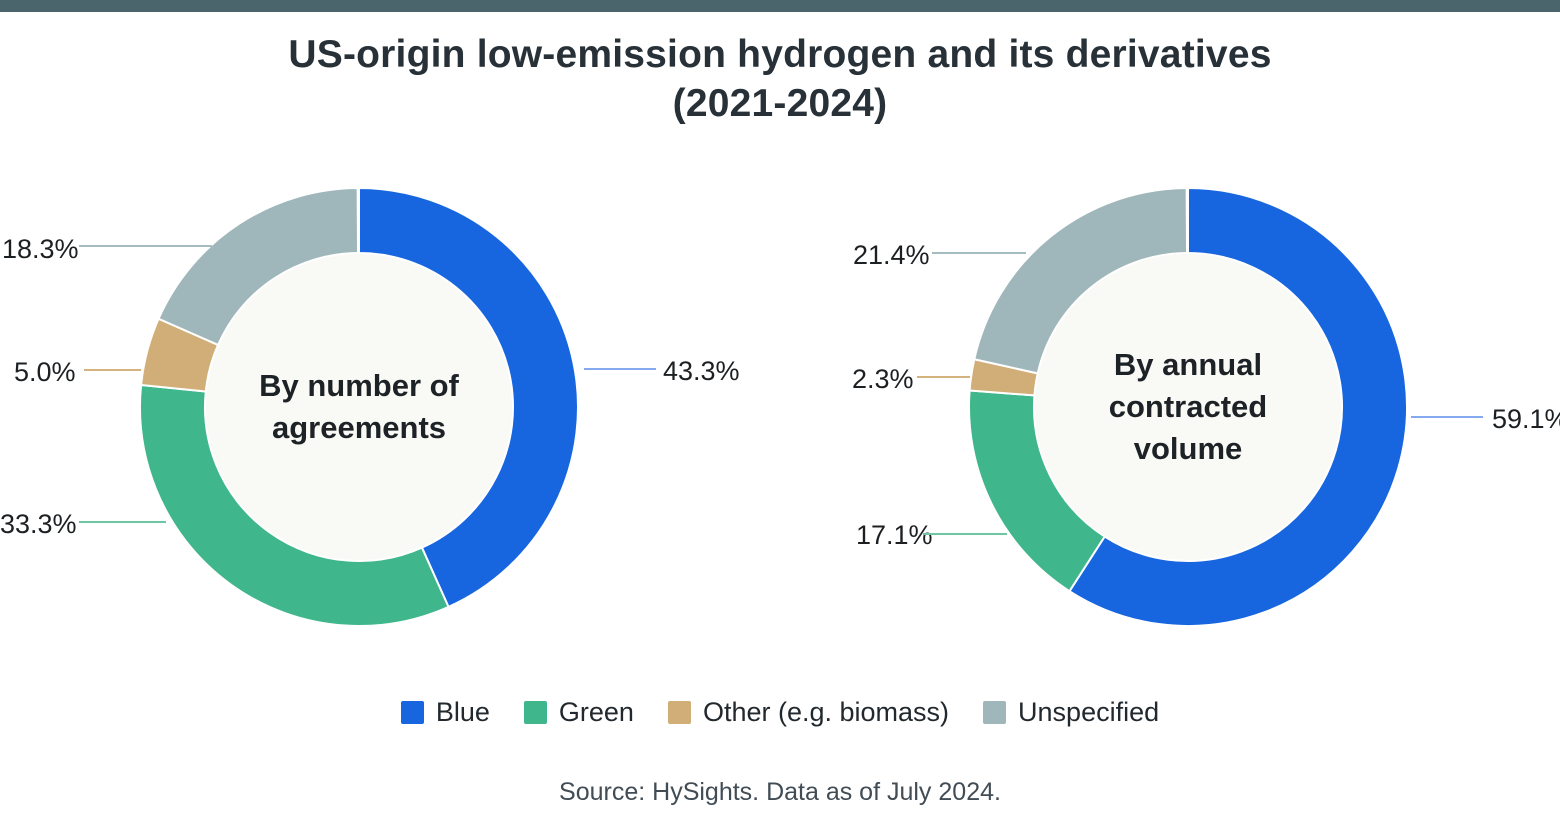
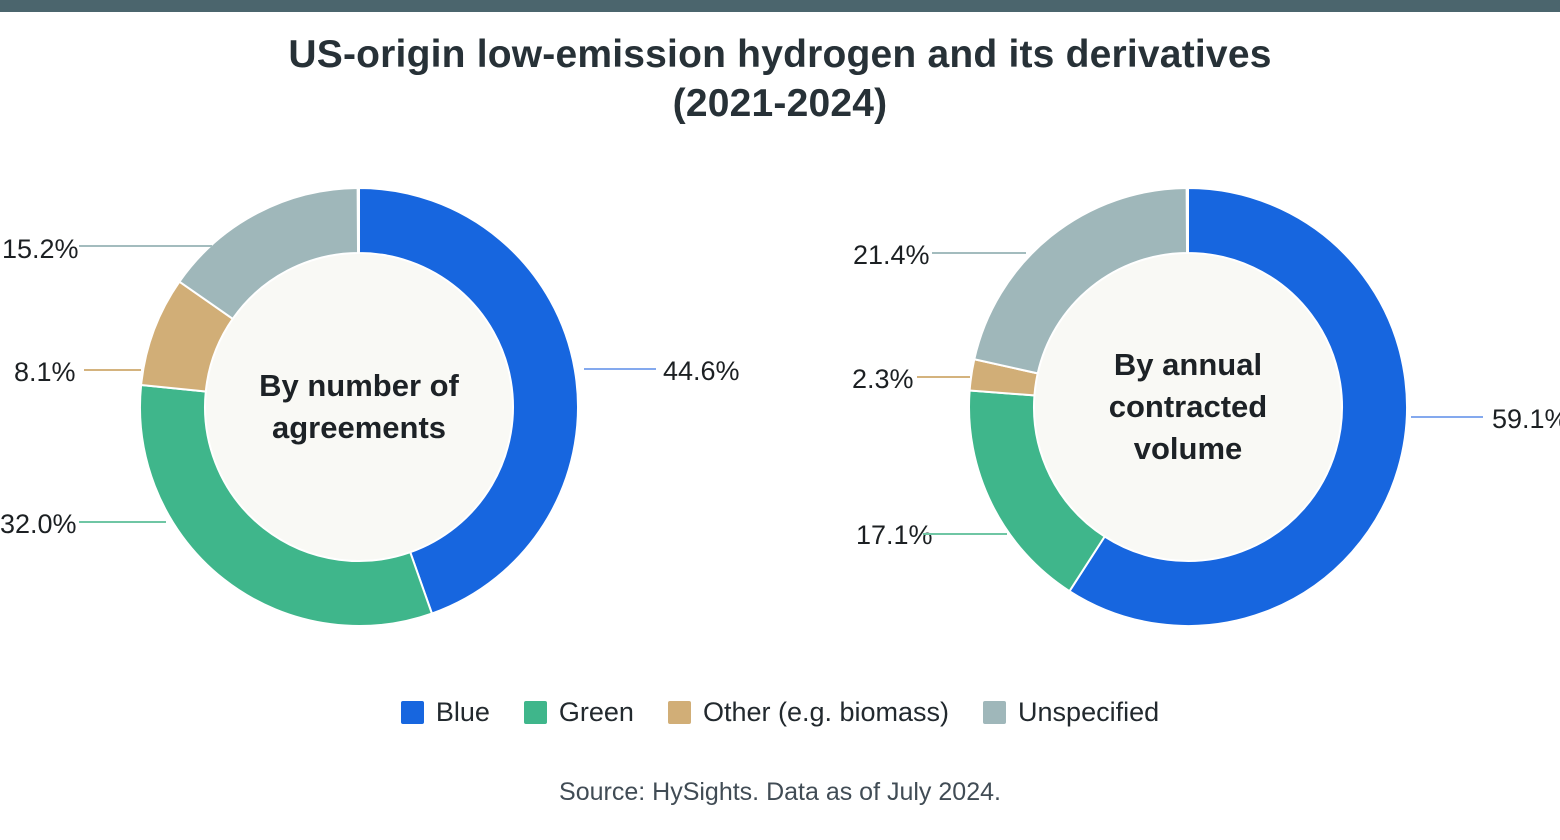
By number of agreements/Blue: 43.3% -> 44.6%
By number of agreements/Green: 33.3% -> 32.0%
By number of agreements/Other (e.g. biomass): 5.0% -> 8.1%
By number of agreements/Unspecified: 18.3% -> 15.2%
